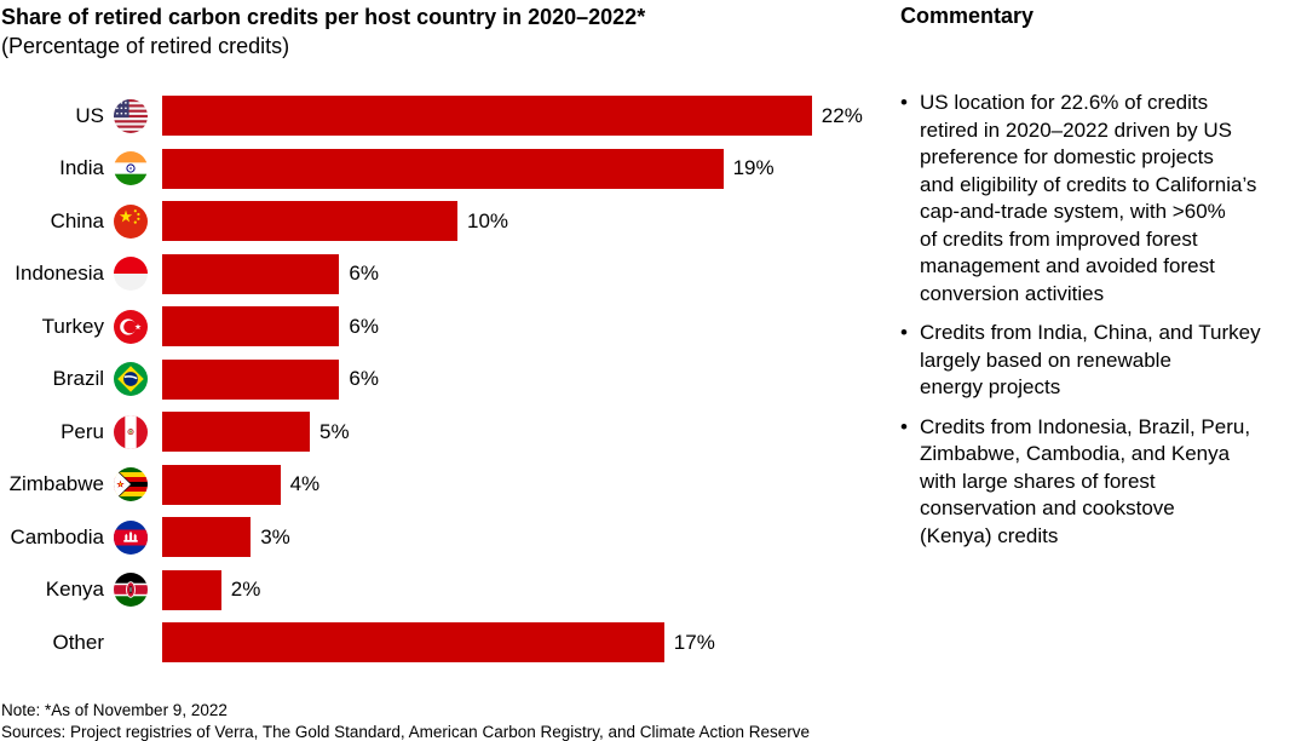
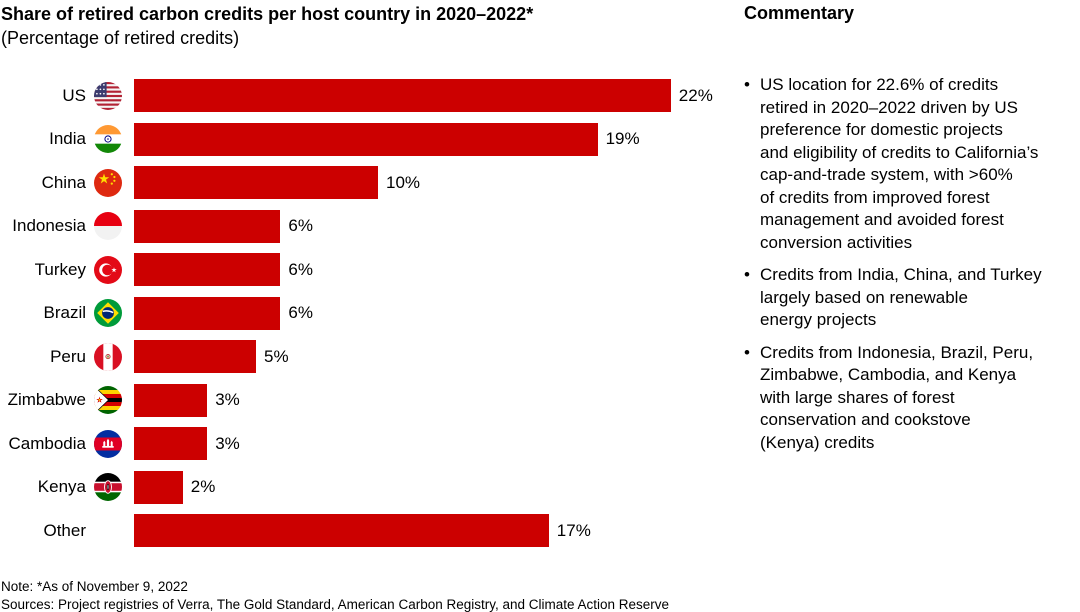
Zimbabwe: 4% -> 3%
